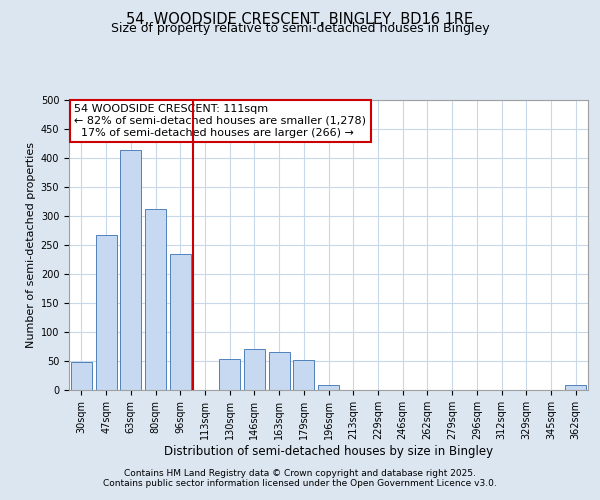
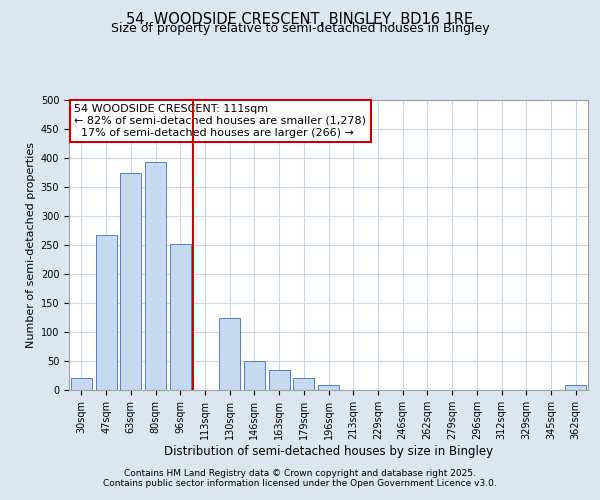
30sqm: 48 -> 20
63sqm: 414 -> 375
80sqm: 312 -> 393
96sqm: 234 -> 252
130sqm: 54 -> 125
146sqm: 70 -> 50
163sqm: 66 -> 35
179sqm: 52 -> 20
